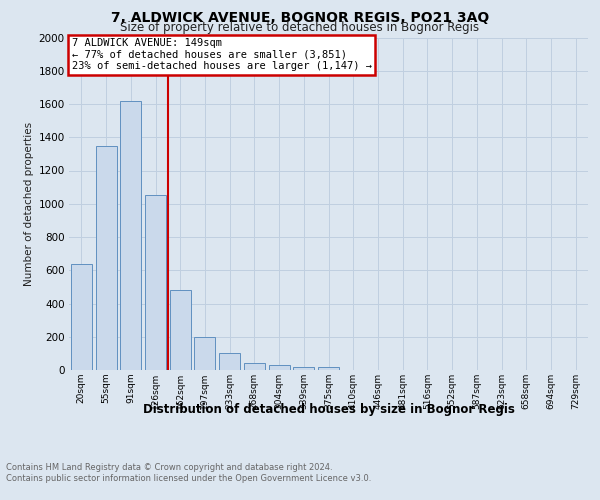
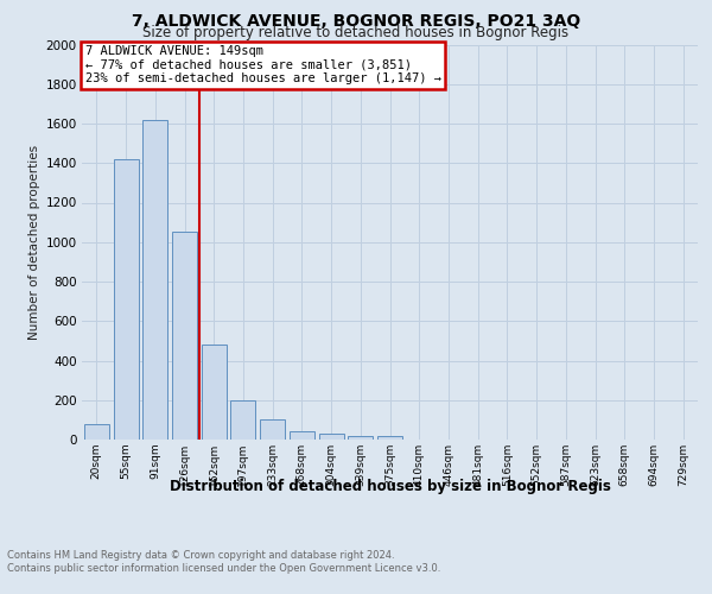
20sqm: 640 -> 80
55sqm: 1350 -> 1420
